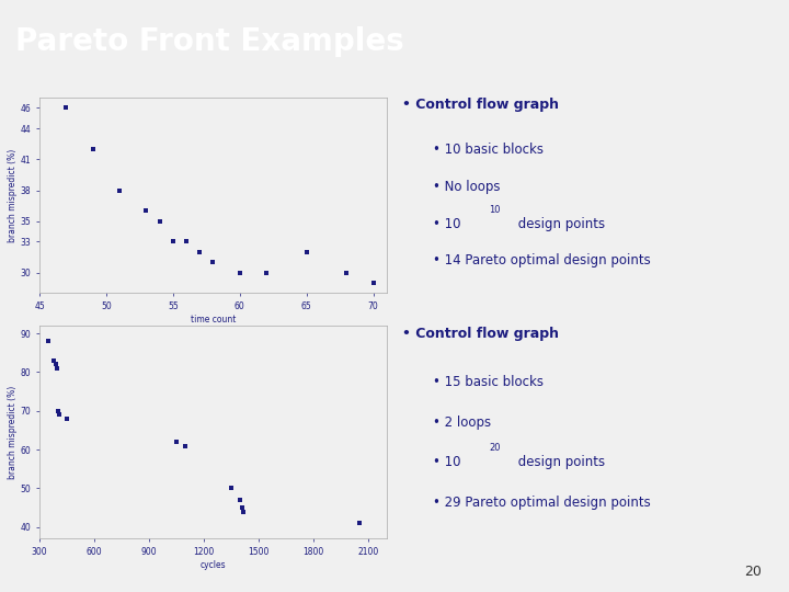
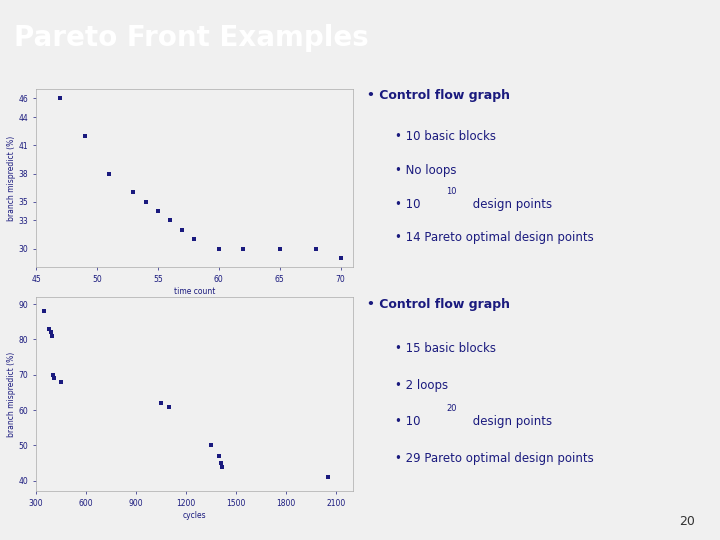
55: 33 -> 34
65: 32 -> 30
